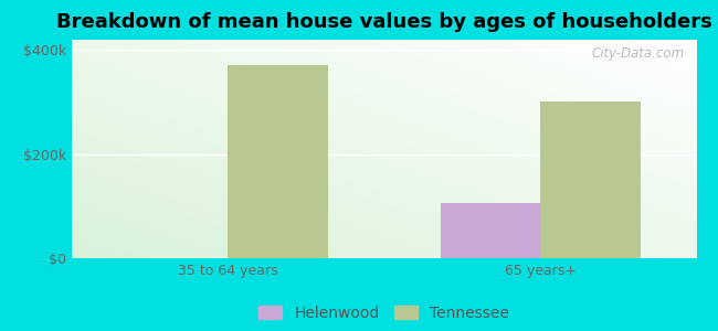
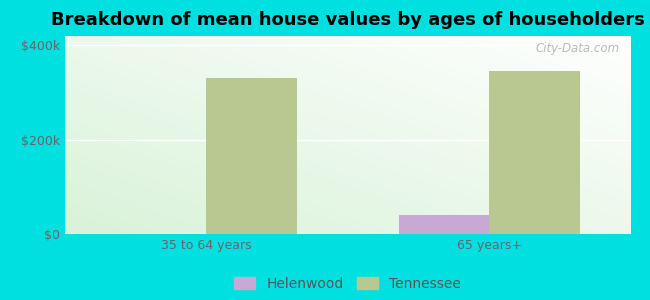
Tennessee/35 to 64 years: $372k -> $330k
Helenwood/65 years+: $107k -> $40k
Tennessee/65 years+: $302k -> $345k
